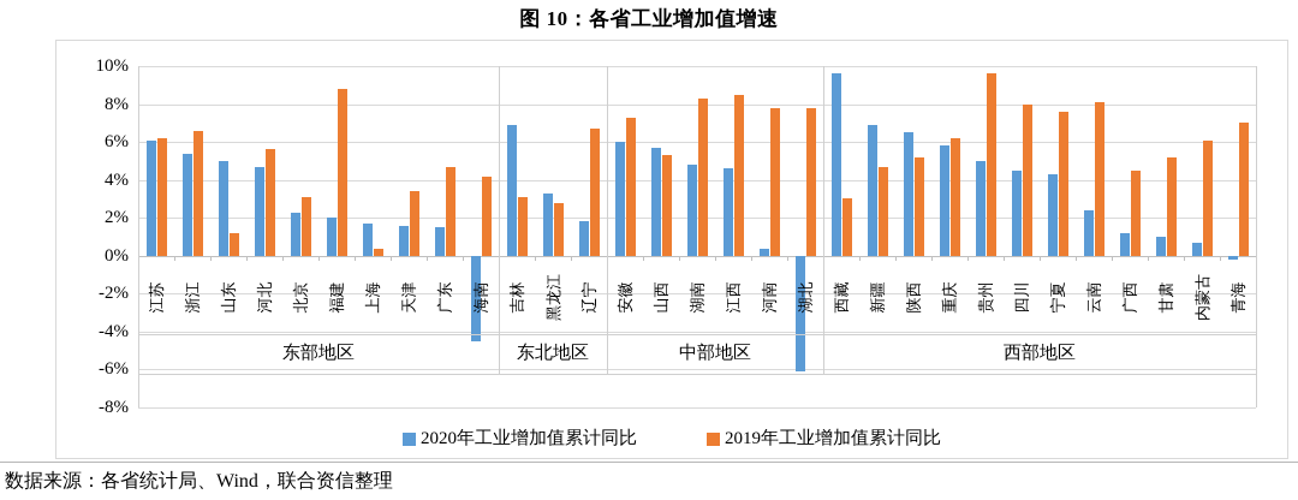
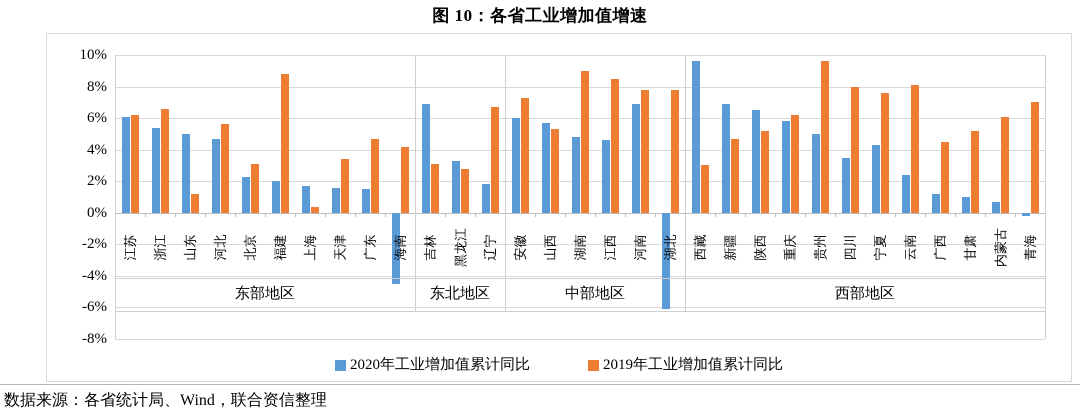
2019年工业增加值累计同比/湖南: 8.3% -> 9.0%
2020年工业增加值累计同比/河南: 0.4% -> 6.9%
2020年工业增加值累计同比/四川: 4.5% -> 3.5%
